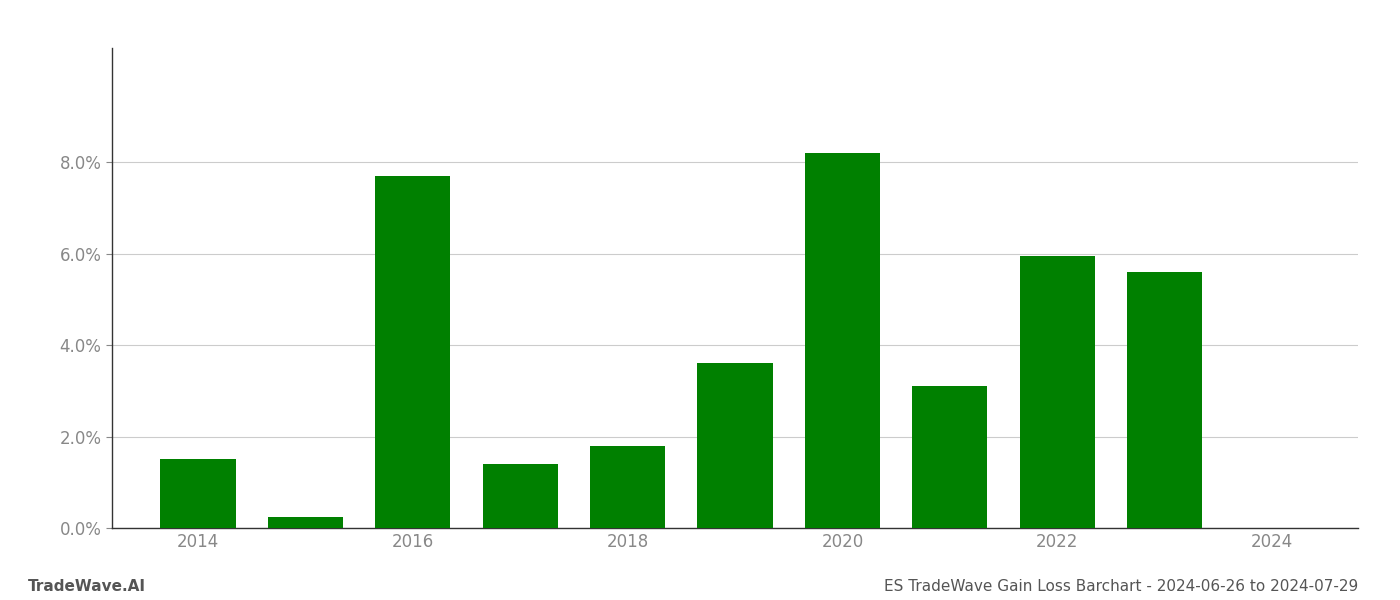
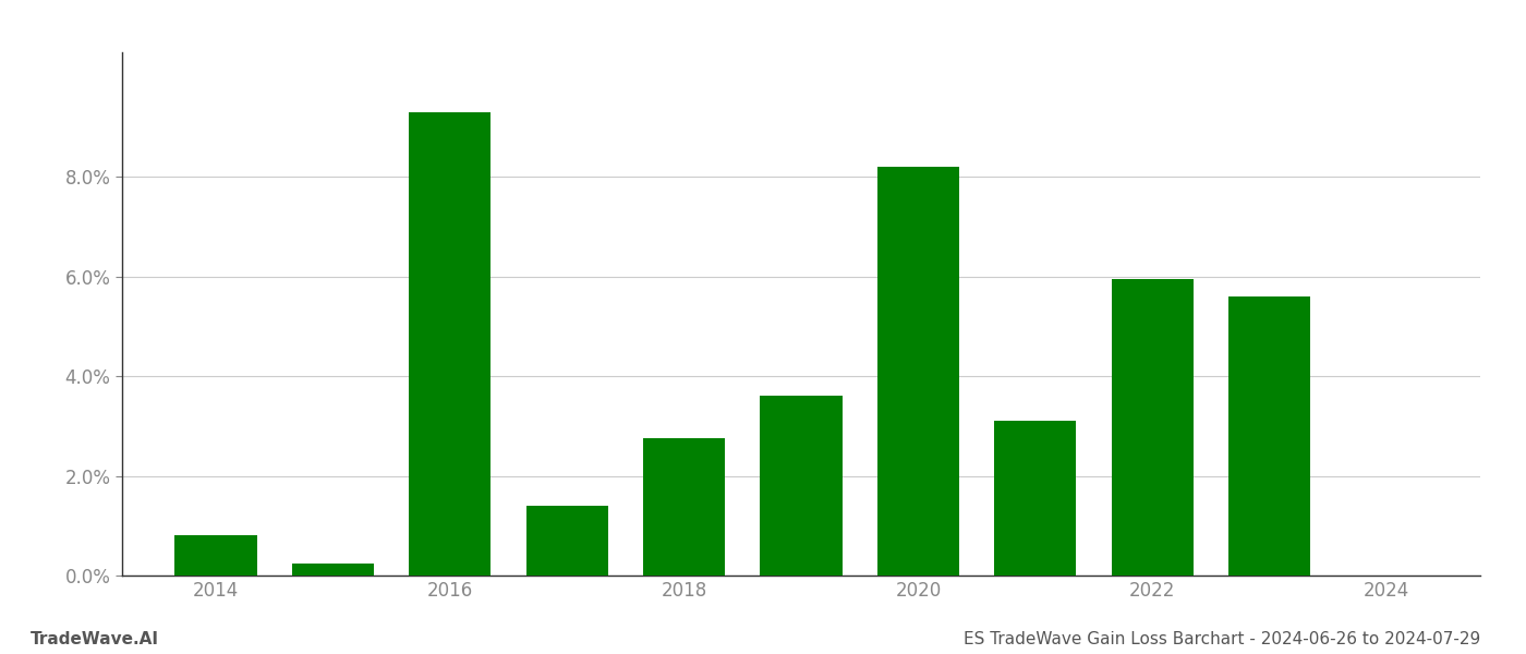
2014: 1.50% -> 0.80%
2016: 7.70% -> 9.30%
2018: 1.80% -> 2.75%
